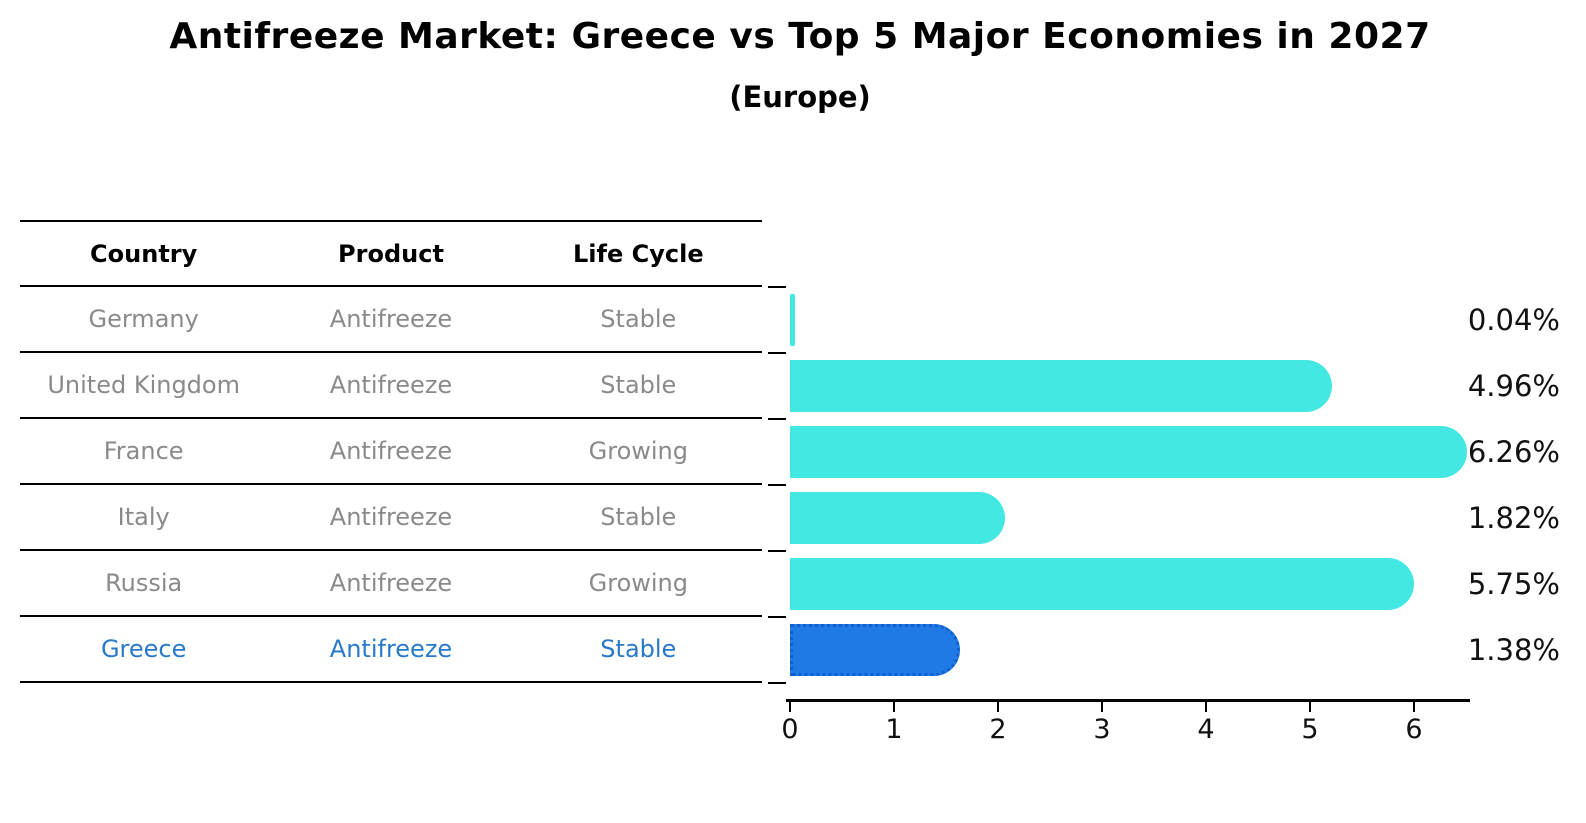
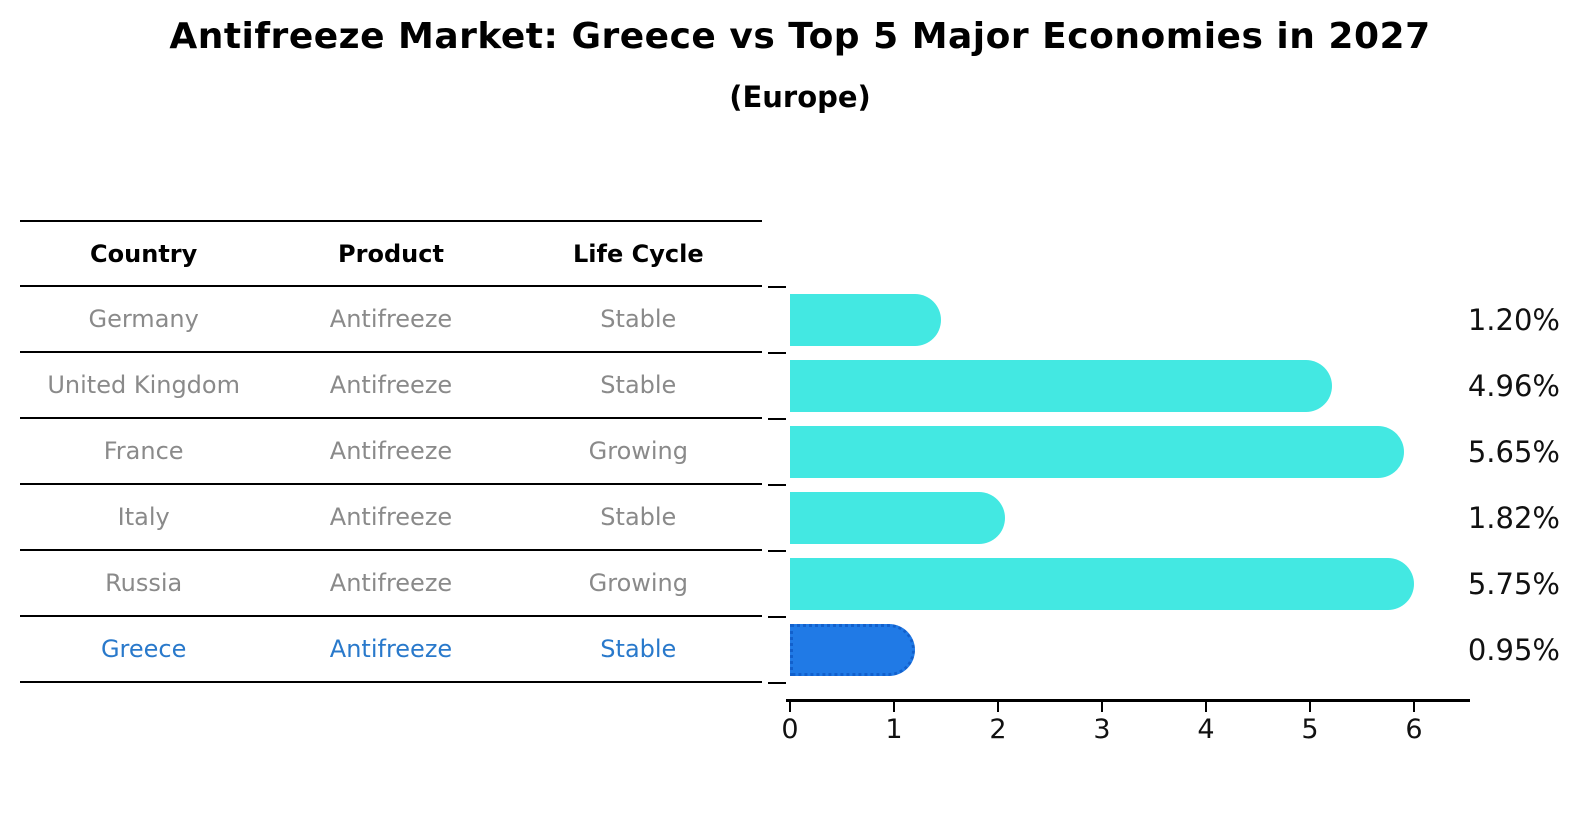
Germany: 0.04% -> 1.20%
France: 6.26% -> 5.65%
Greece: 1.38% -> 0.95%
